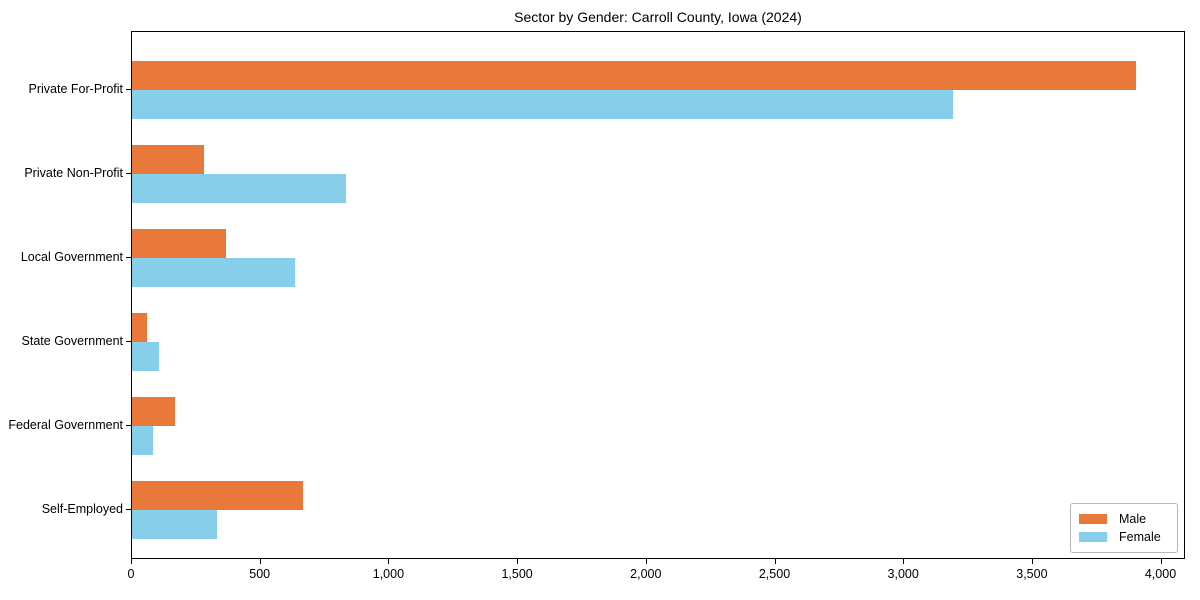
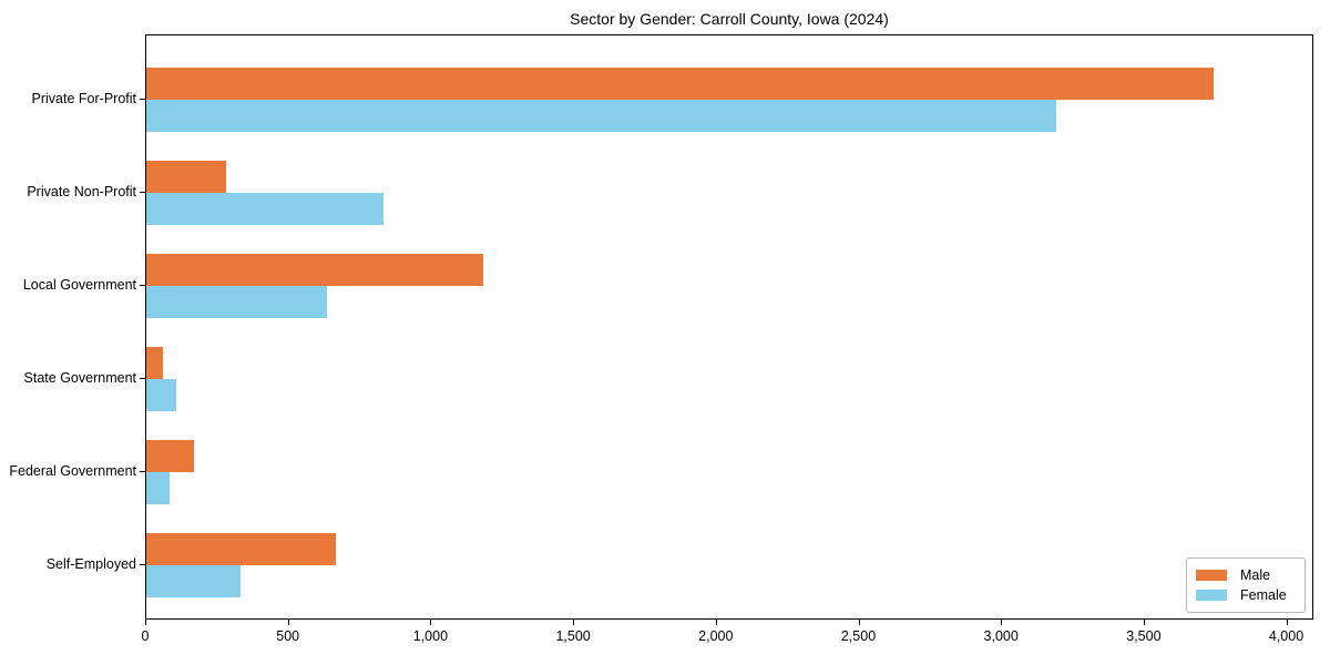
Male/Private For-Profit: 3900 -> 3740
Male/Local Government: 360 -> 1180
